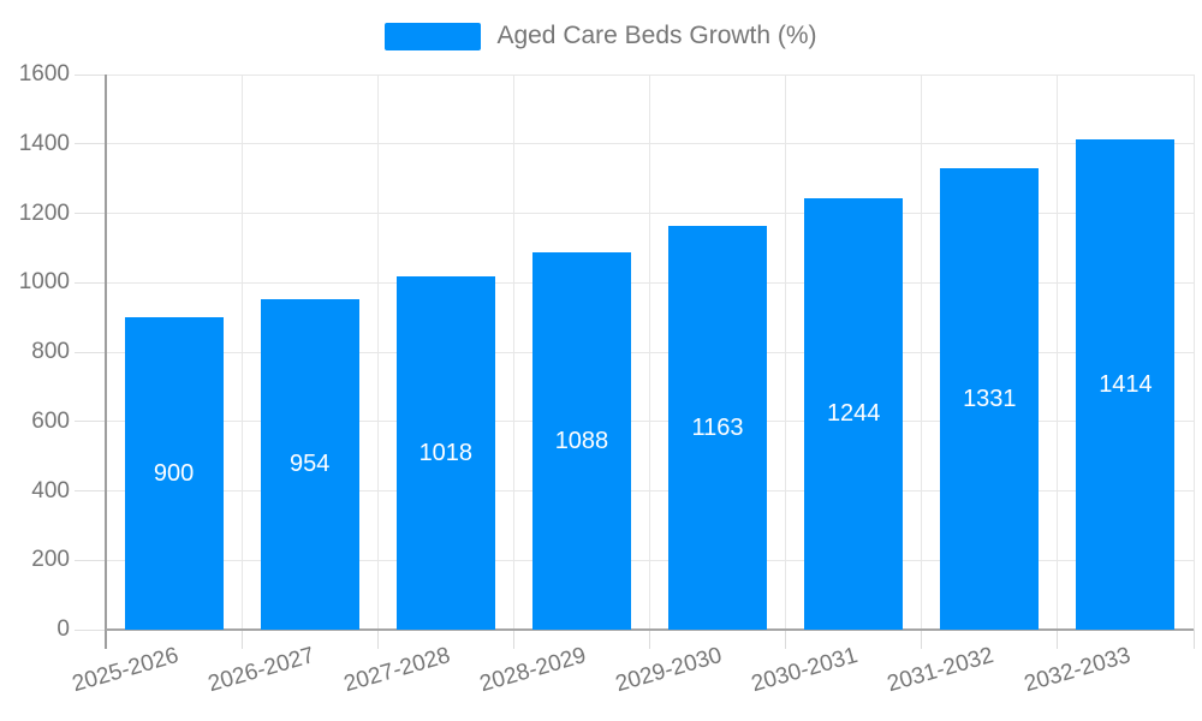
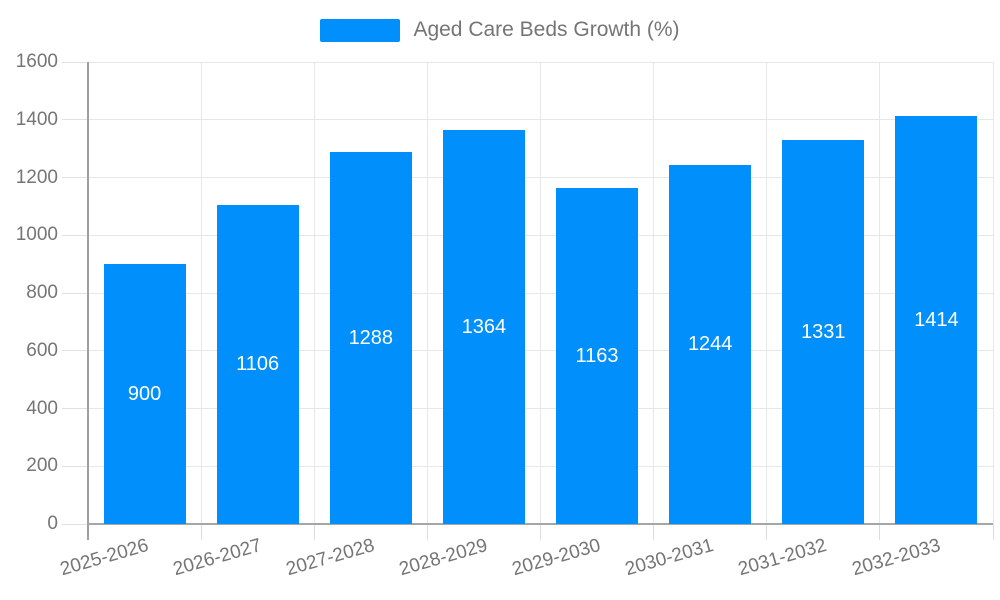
2026-2027: 954 -> 1106
2027-2028: 1018 -> 1288
2028-2029: 1088 -> 1364
